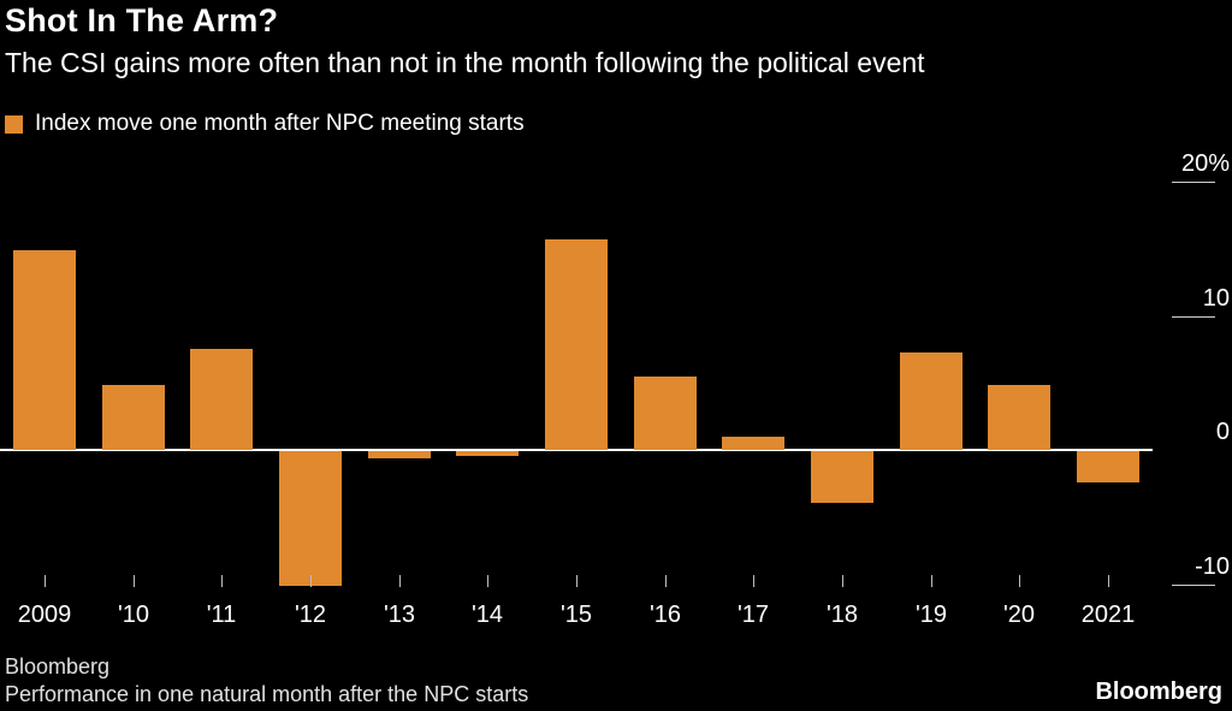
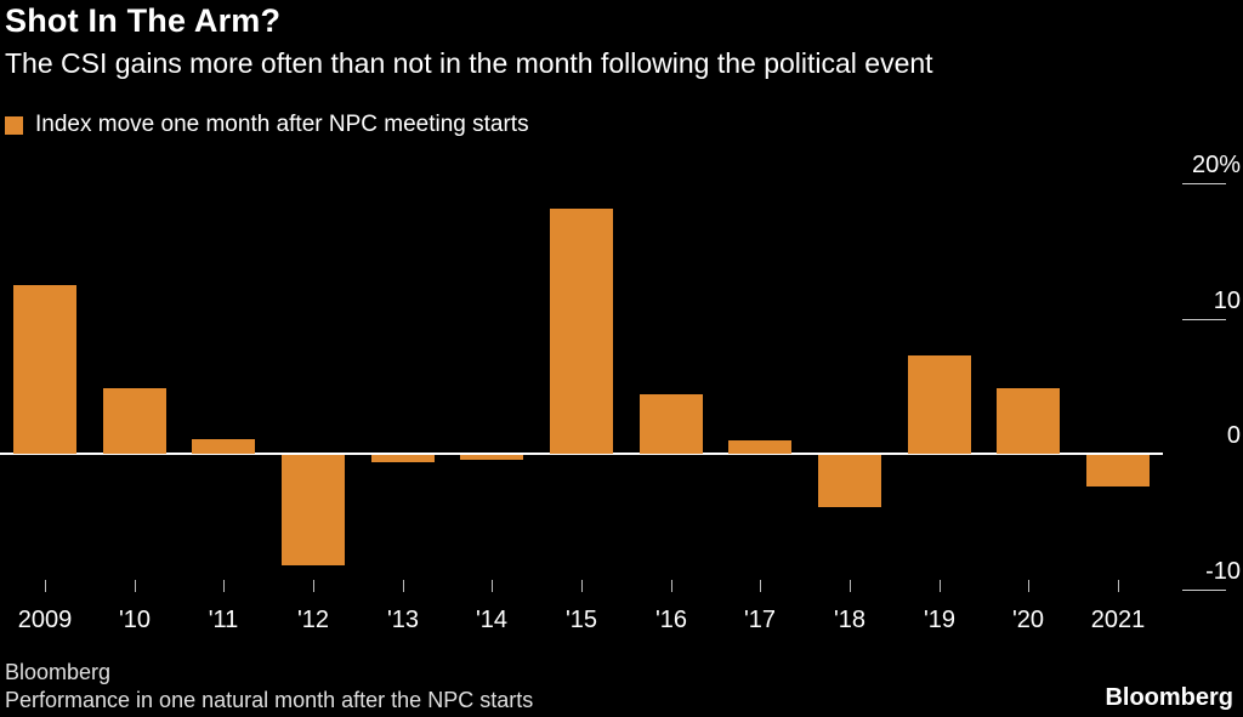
2009: 14.9% -> 12.5%
'11: 7.5% -> 1.1%
'12: -10.0% -> -8.2%
'15: 15.7% -> 18.1%
'16: 5.5% -> 4.4%
